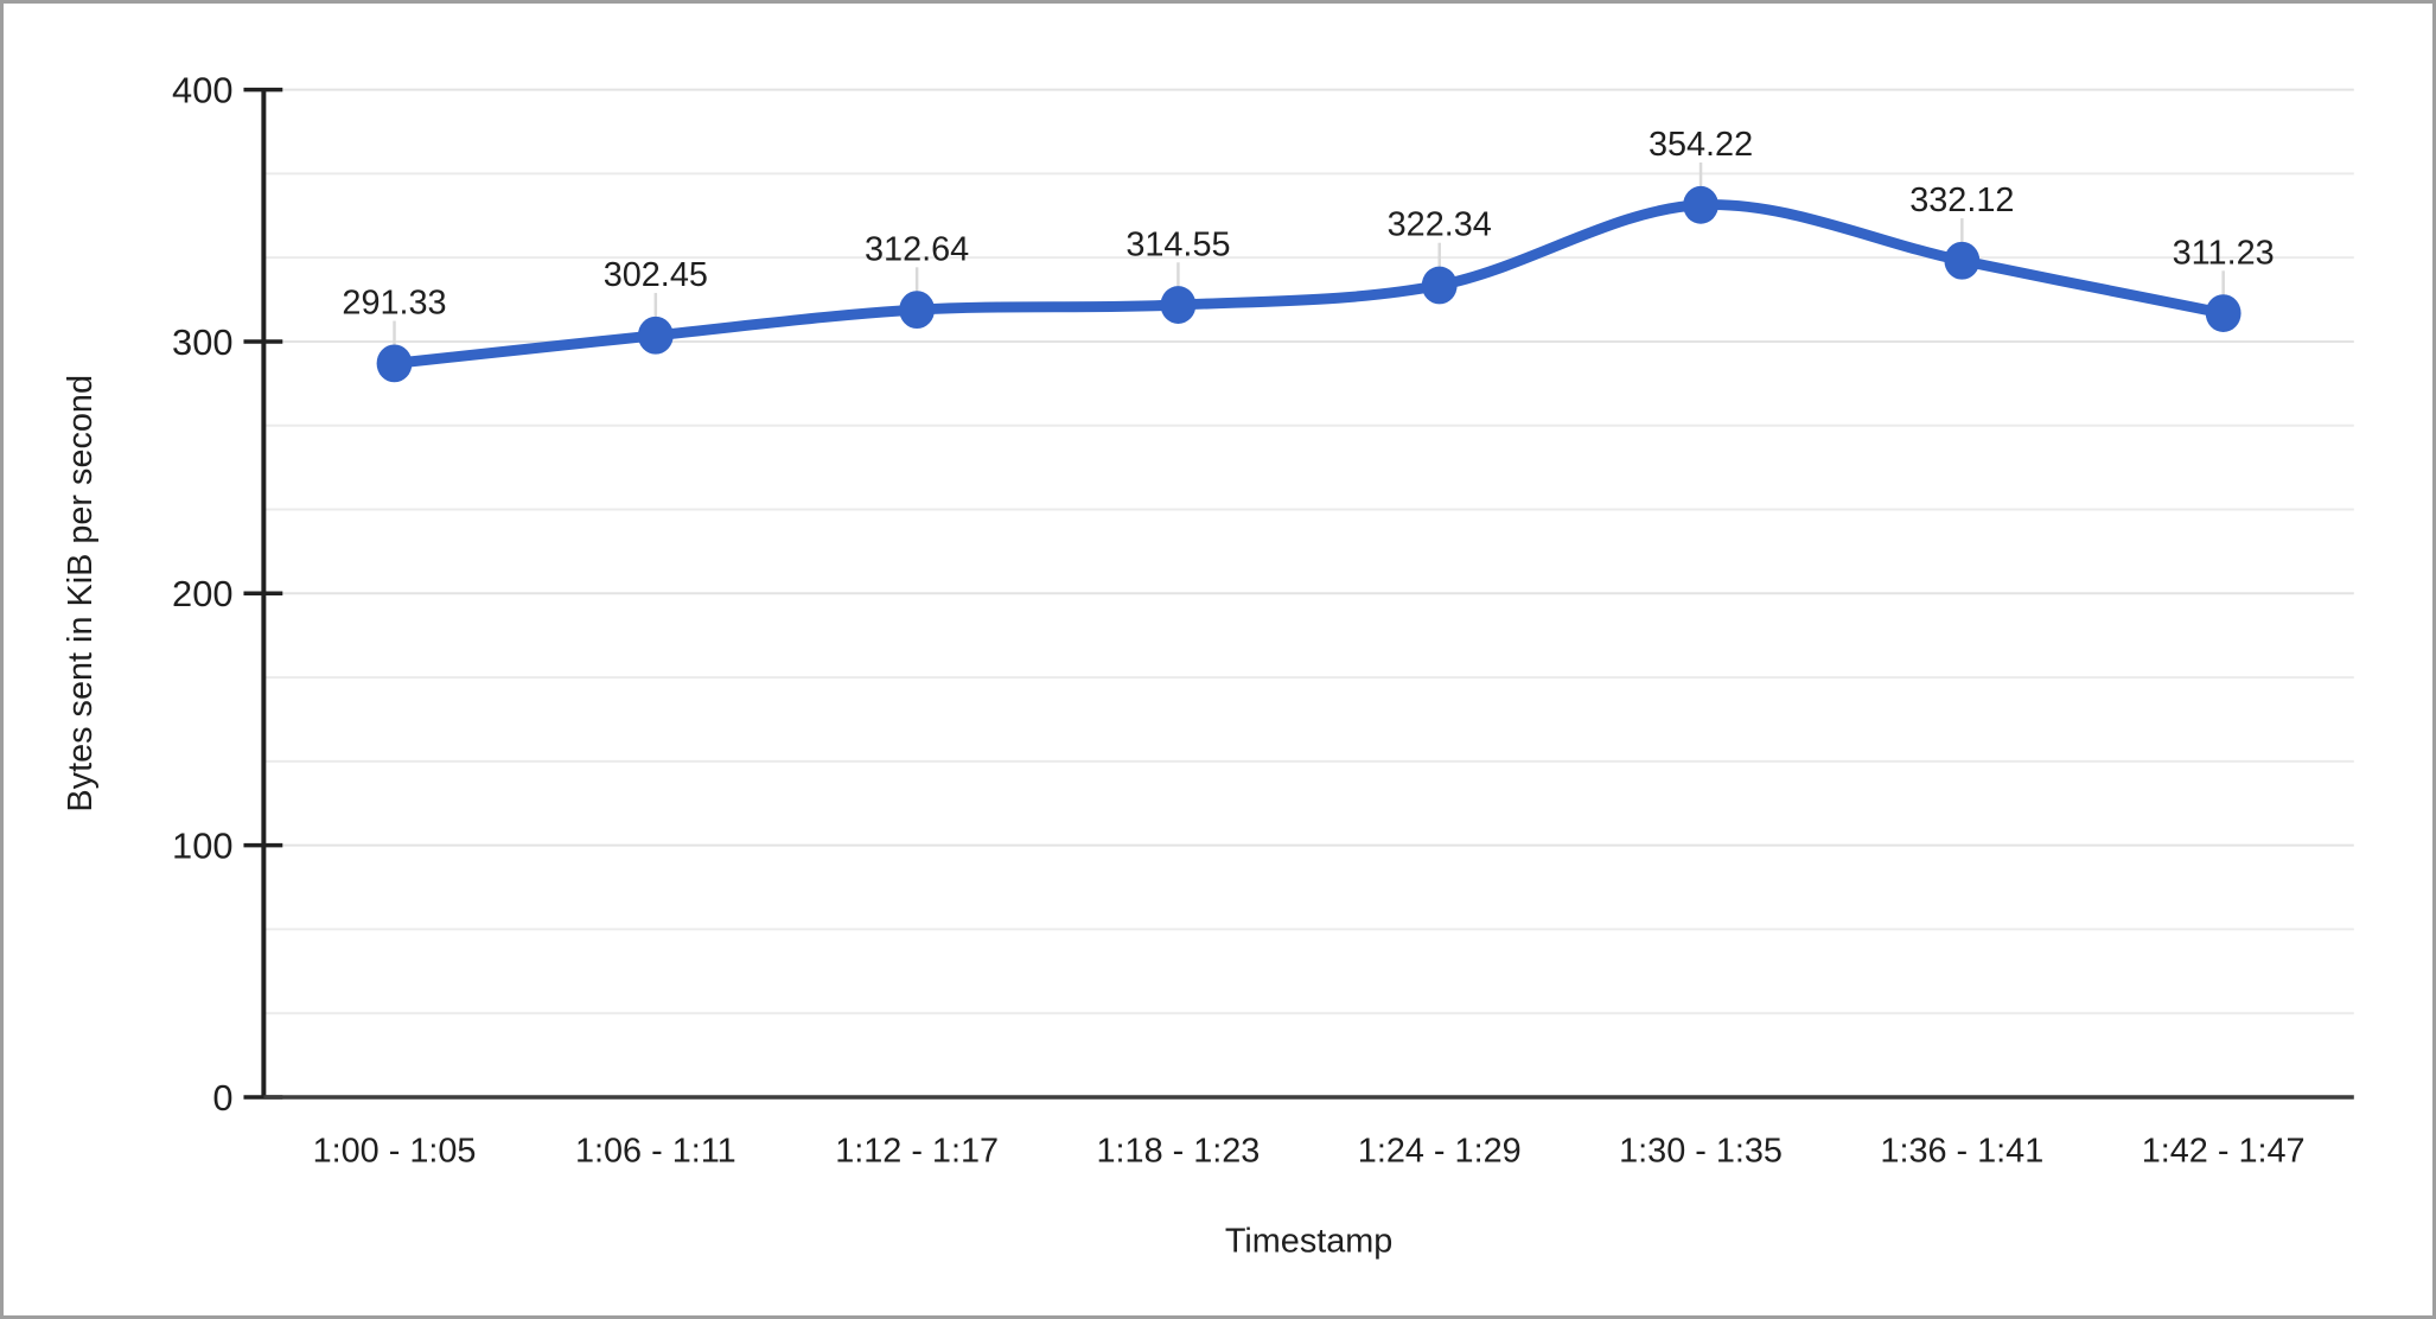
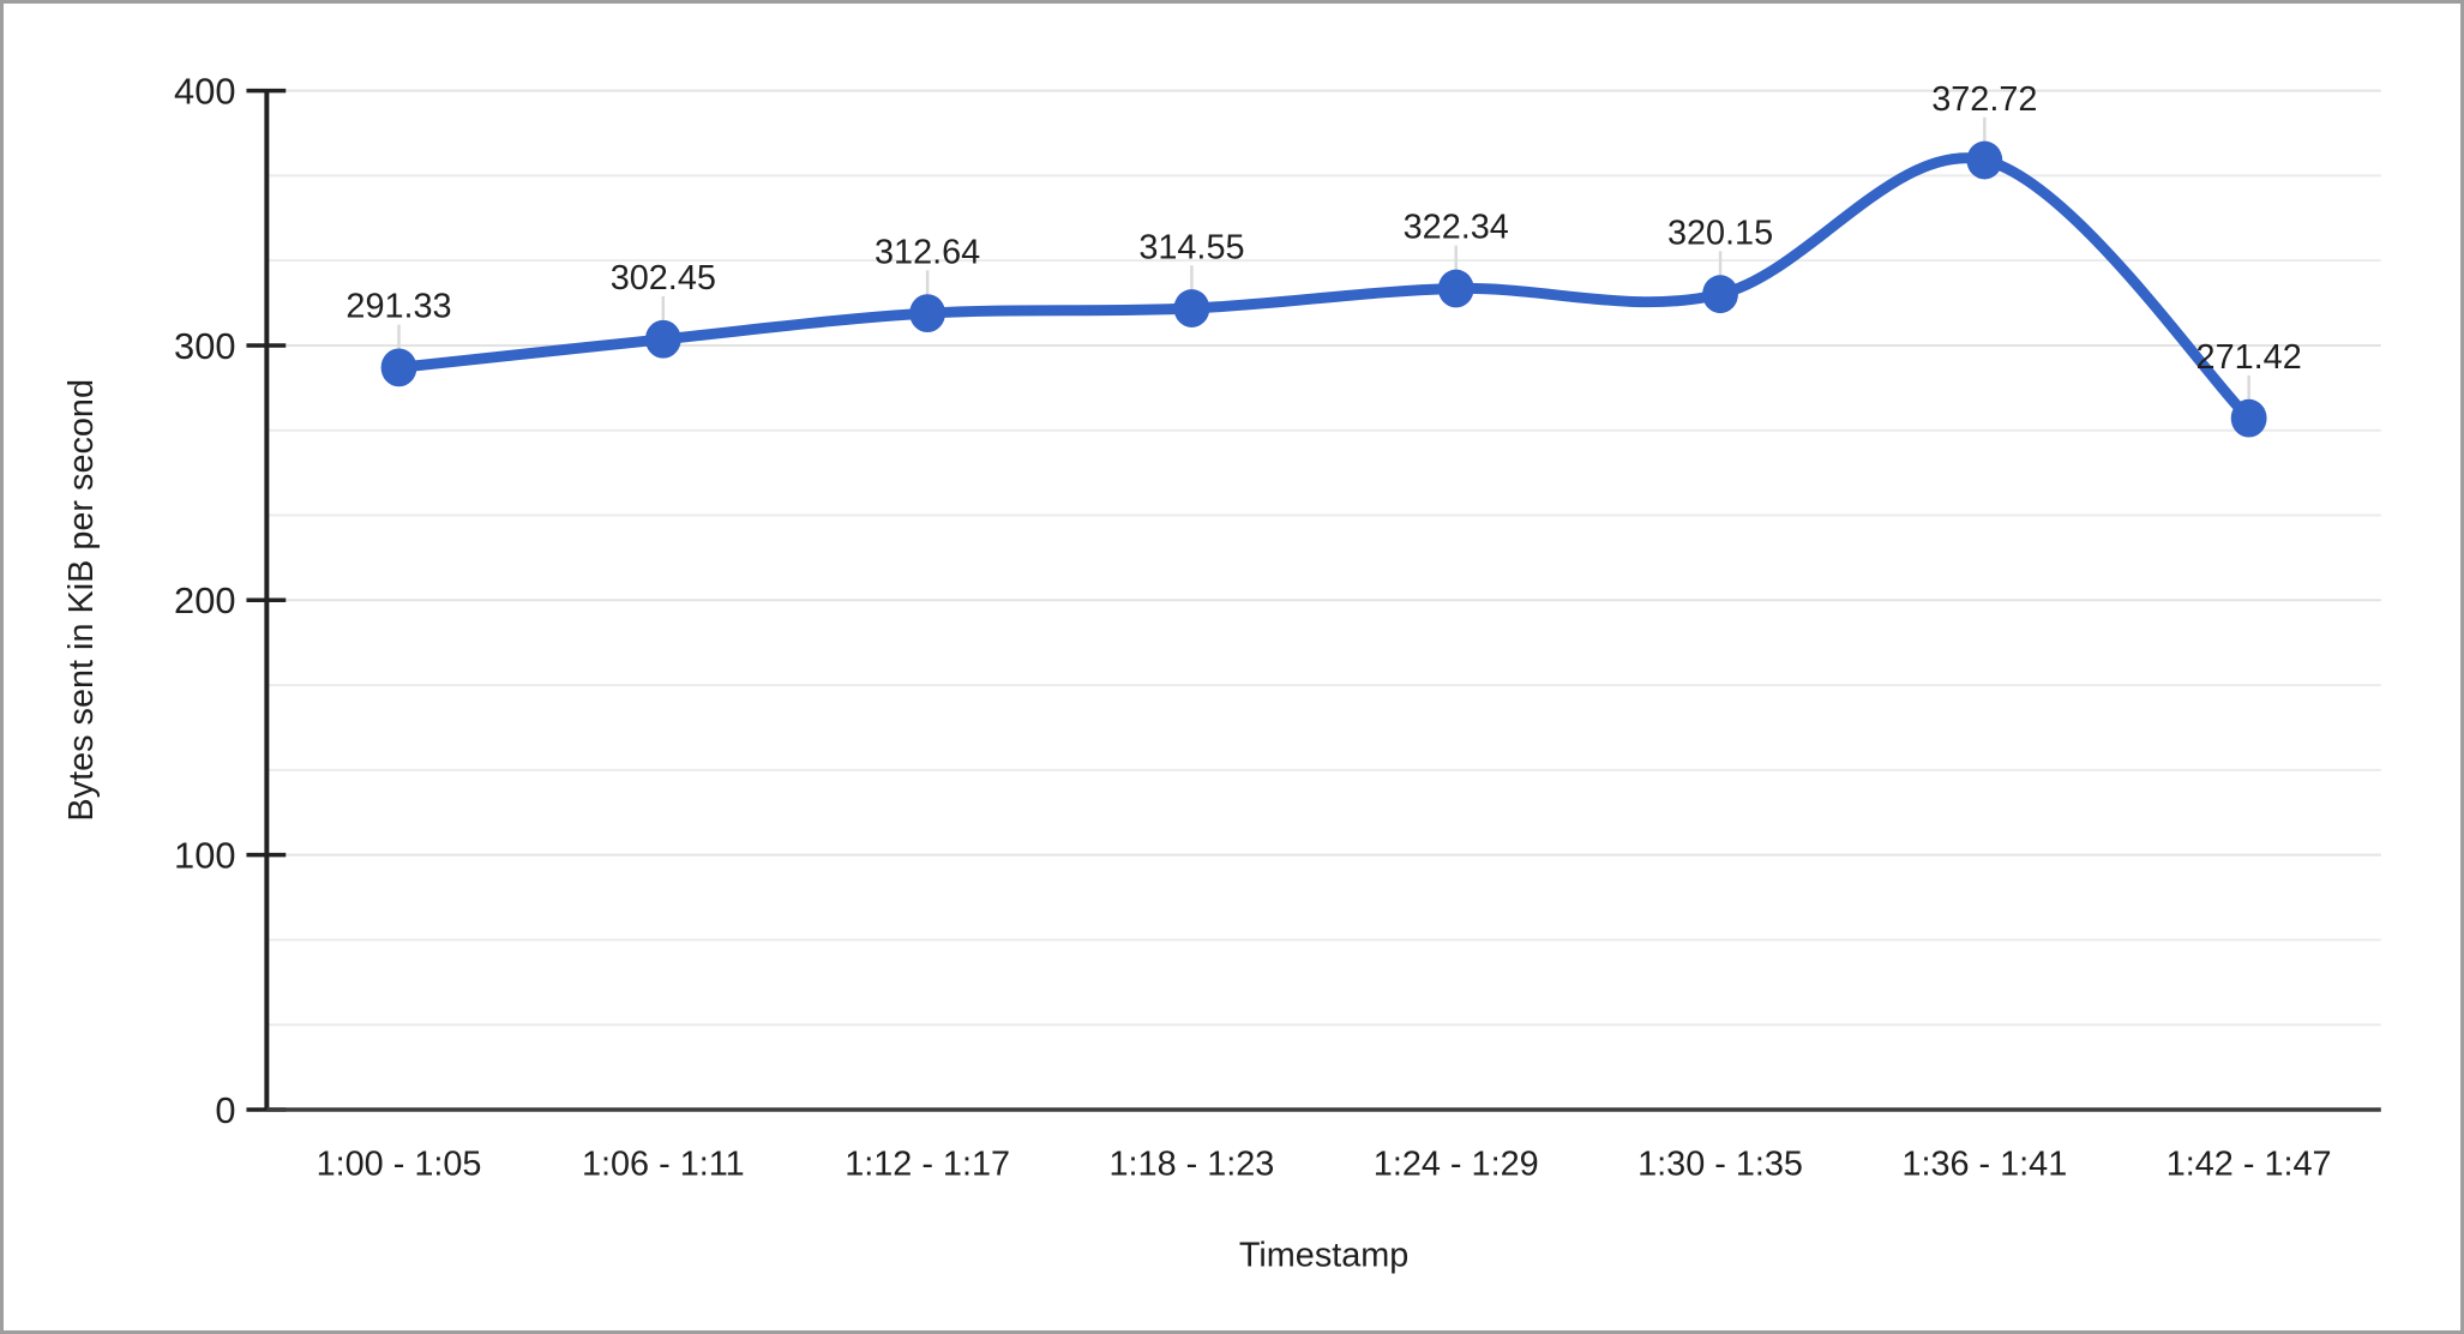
1:30 - 1:35: 354.22 -> 320.15
1:36 - 1:41: 332.12 -> 372.72
1:42 - 1:47: 311.23 -> 271.42
